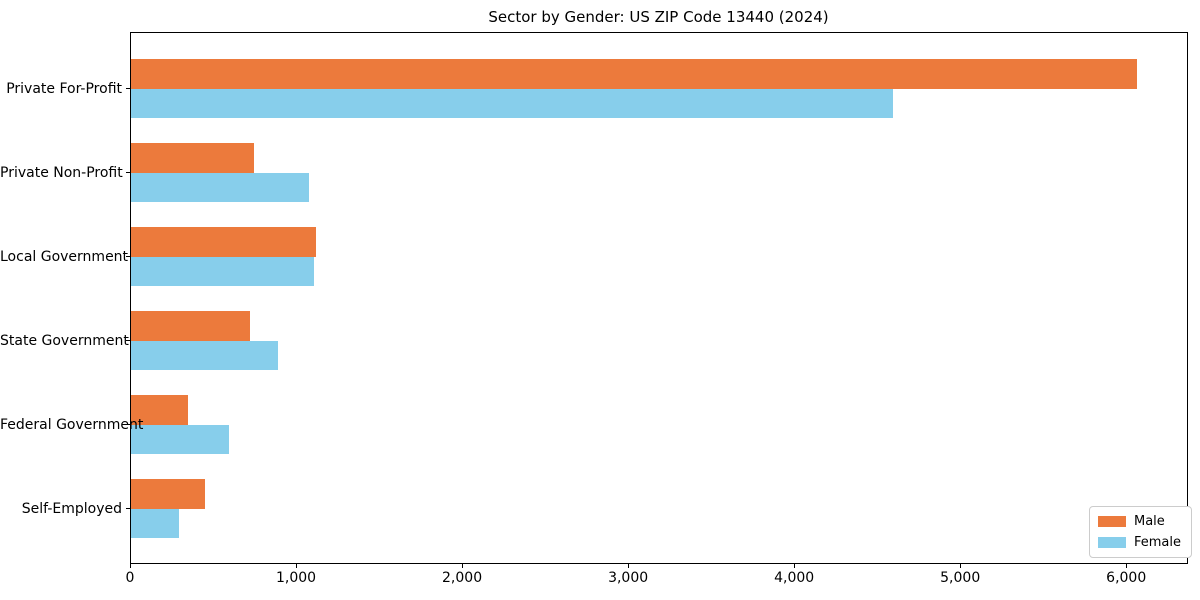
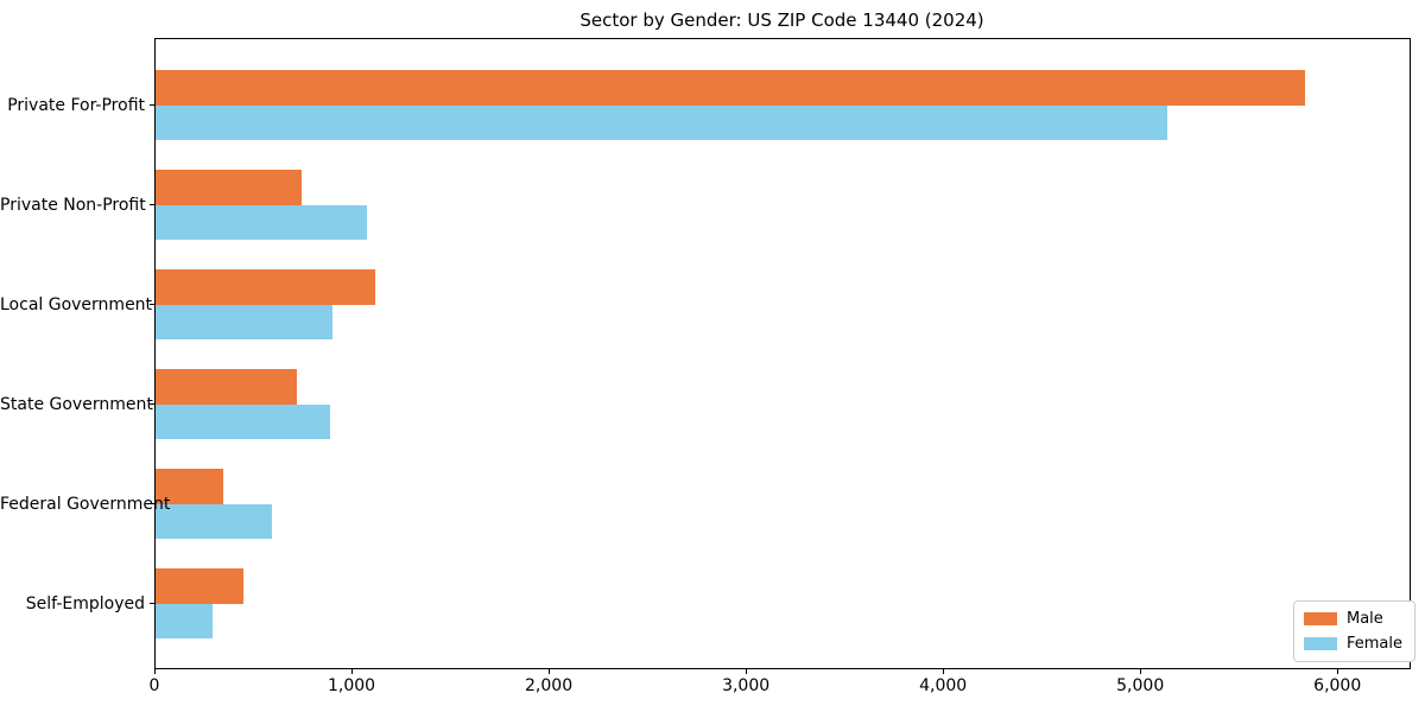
Male/Private For-Profit: 6060 -> 5830
Female/Private For-Profit: 4590 -> 5130
Female/Local Government: 1100 -> 900
